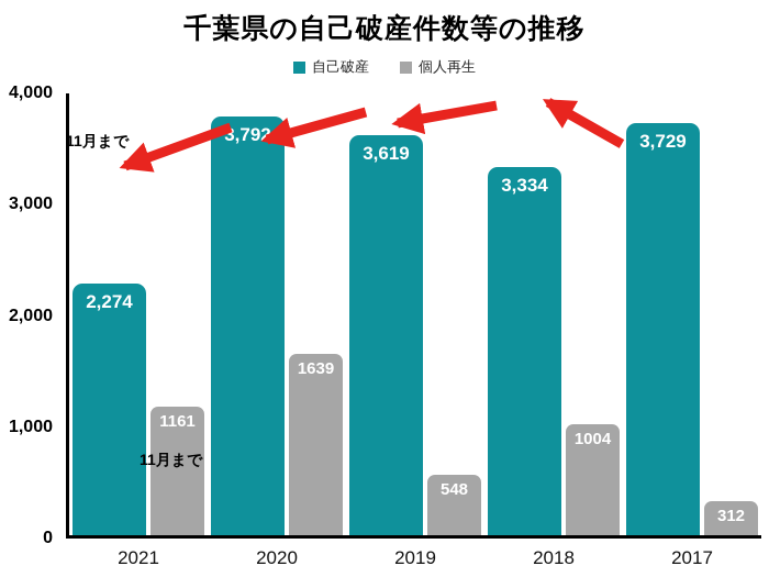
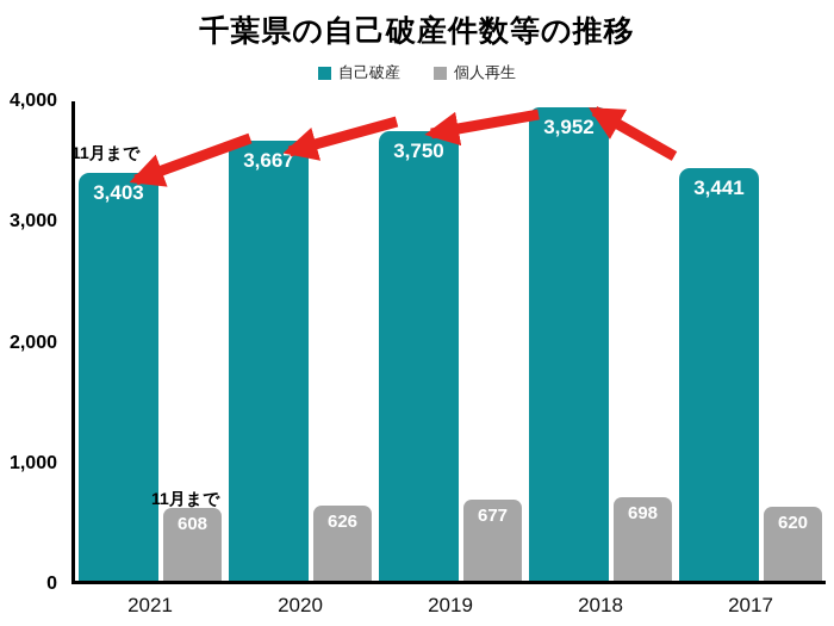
自己破産/2021: 2,274 -> 3,403
個人再生/2021: 1161 -> 608
自己破産/2020: 3,792 -> 3,667
個人再生/2020: 1639 -> 626
自己破産/2019: 3,619 -> 3,750
個人再生/2019: 548 -> 677
自己破産/2018: 3,334 -> 3,952
個人再生/2018: 1004 -> 698
自己破産/2017: 3,729 -> 3,441
個人再生/2017: 312 -> 620
